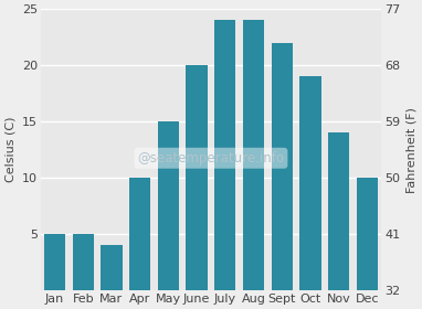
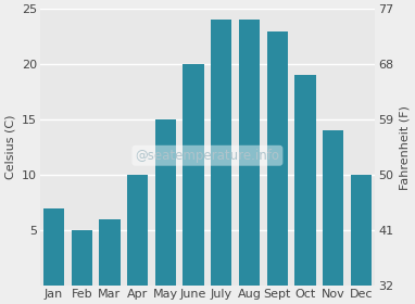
Jan: 5 -> 7
Mar: 4 -> 6
Sept: 22 -> 23
